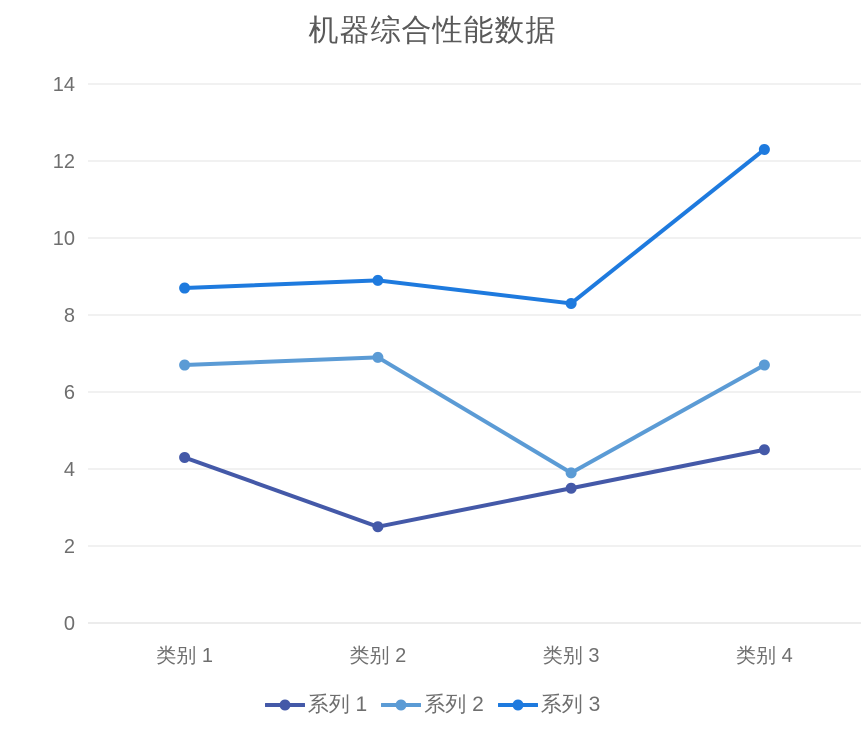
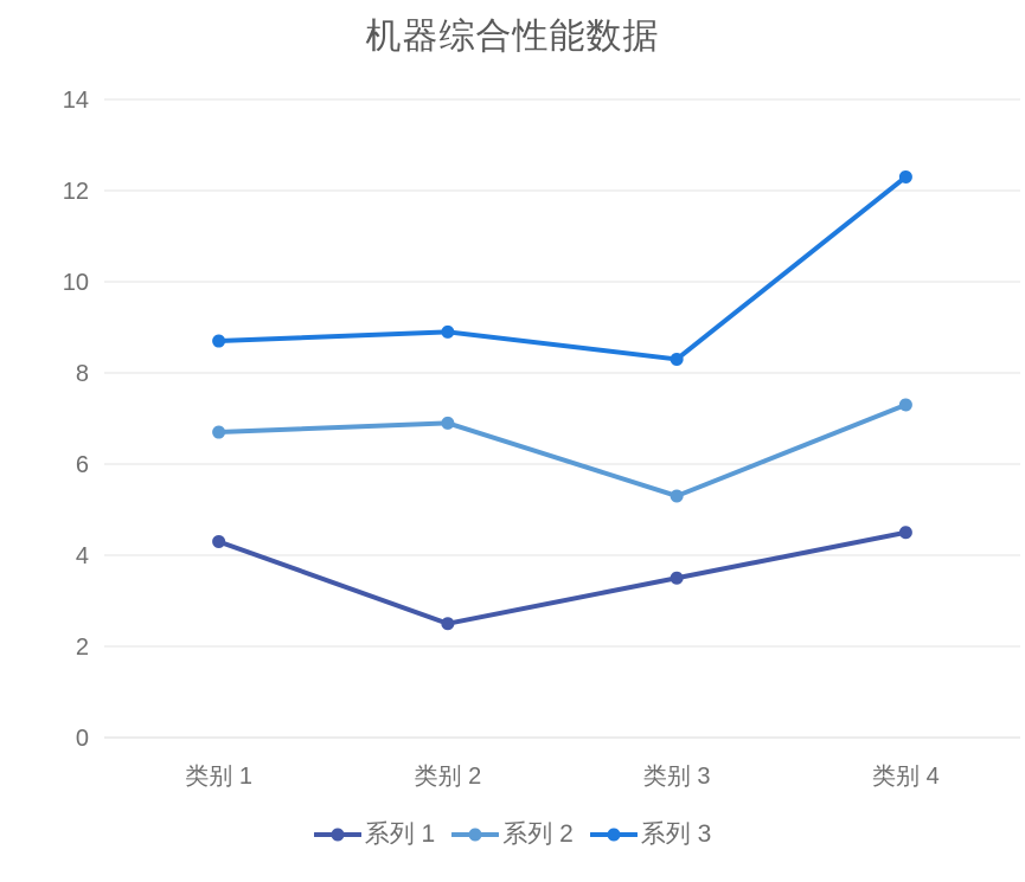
系列 2/类别 3: 3.9 -> 5.3
系列 2/类别 4: 6.7 -> 7.3
